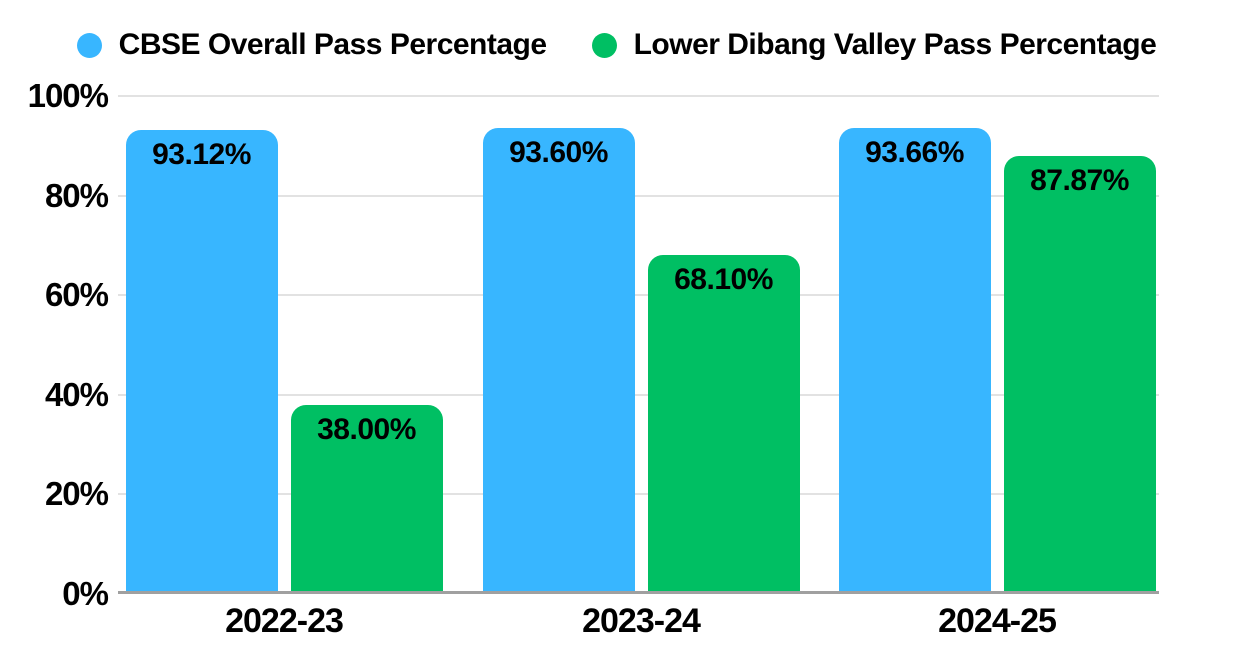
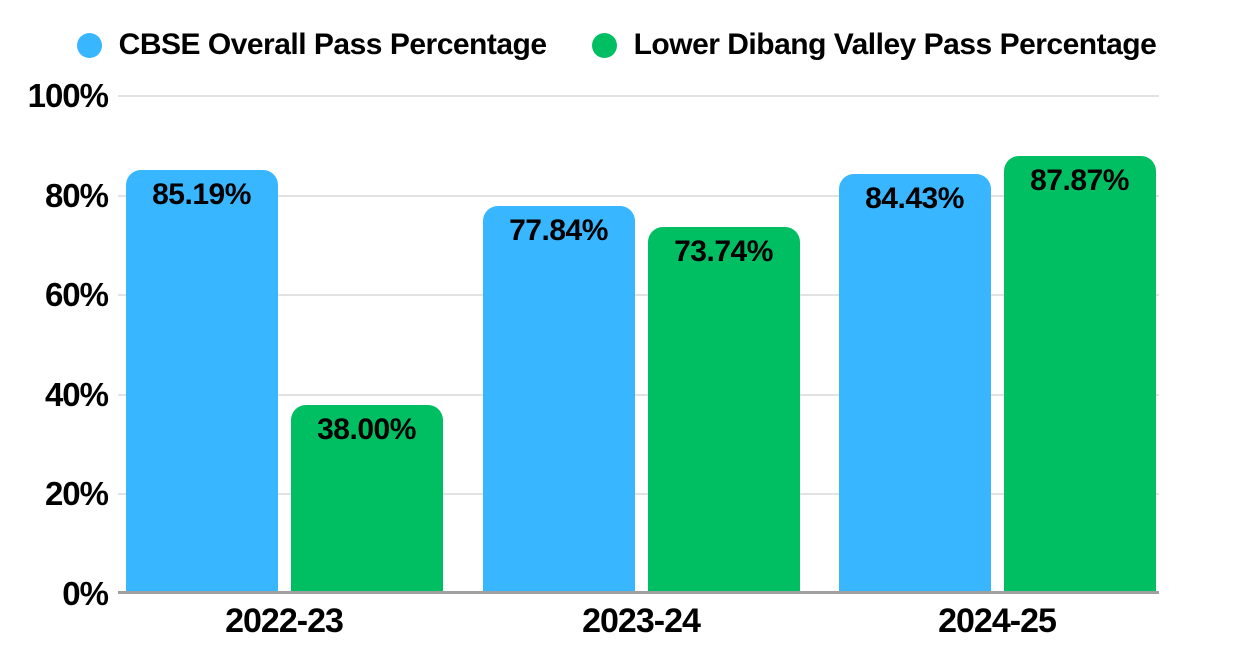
CBSE Overall Pass Percentage/2022-23: 93.12% -> 85.19%
CBSE Overall Pass Percentage/2023-24: 93.60% -> 77.84%
Lower Dibang Valley Pass Percentage/2023-24: 68.10% -> 73.74%
CBSE Overall Pass Percentage/2024-25: 93.66% -> 84.43%
